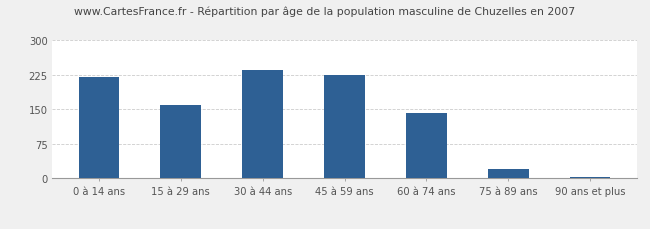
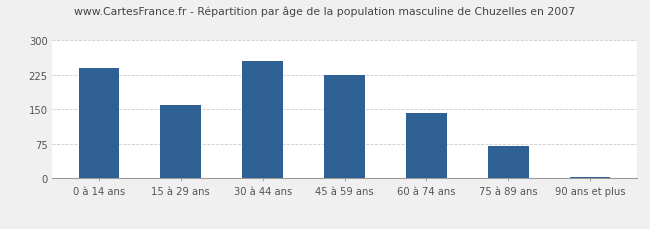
0 à 14 ans: 220 -> 240
30 à 44 ans: 235 -> 255
75 à 89 ans: 20 -> 70
